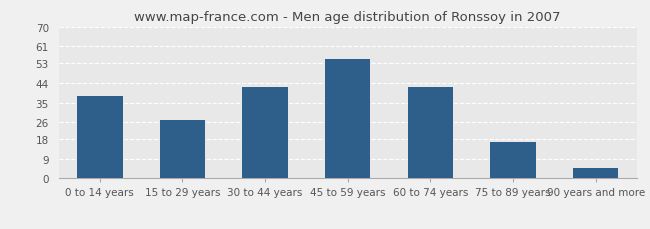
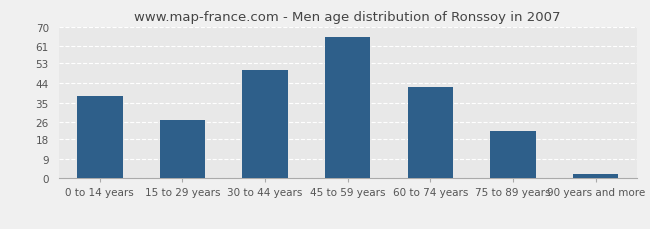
30 to 44 years: 42 -> 50
45 to 59 years: 55 -> 65
75 to 89 years: 17 -> 22
90 years and more: 5 -> 2
